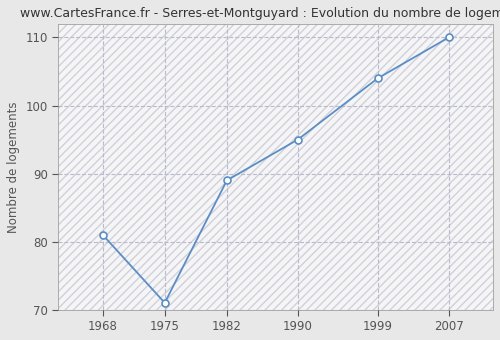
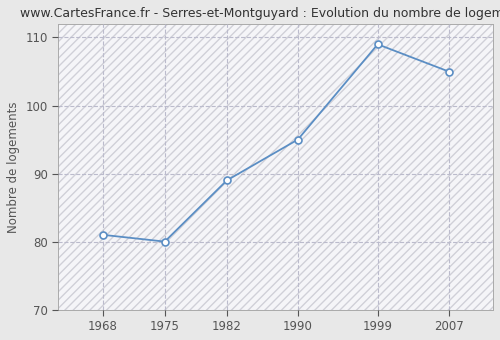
1975: 71 -> 80
1999: 104 -> 109
2007: 110 -> 105
